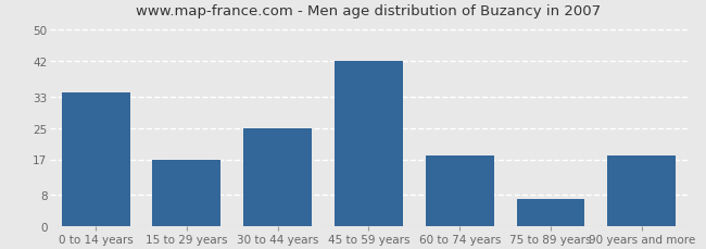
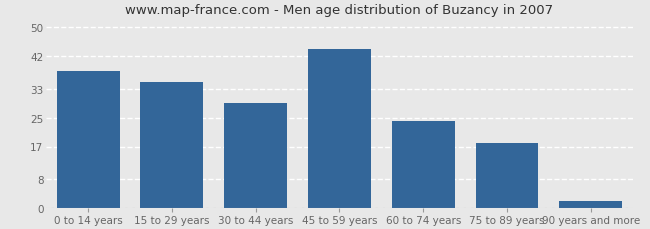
0 to 14 years: 34 -> 38
15 to 29 years: 17 -> 35
30 to 44 years: 25 -> 29
45 to 59 years: 42 -> 44
60 to 74 years: 18 -> 24
75 to 89 years: 7 -> 18
90 years and more: 18 -> 2
